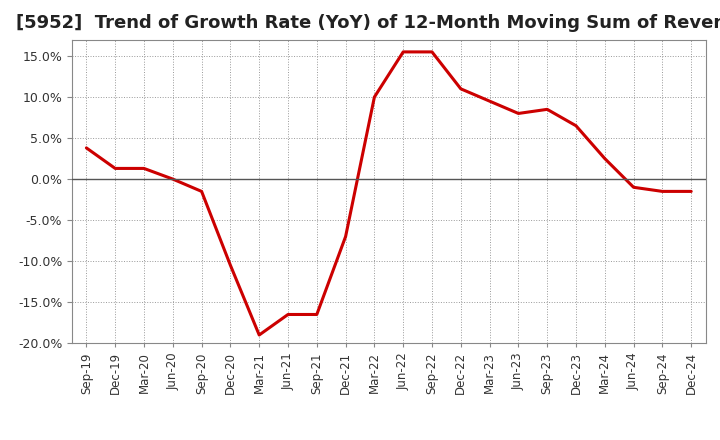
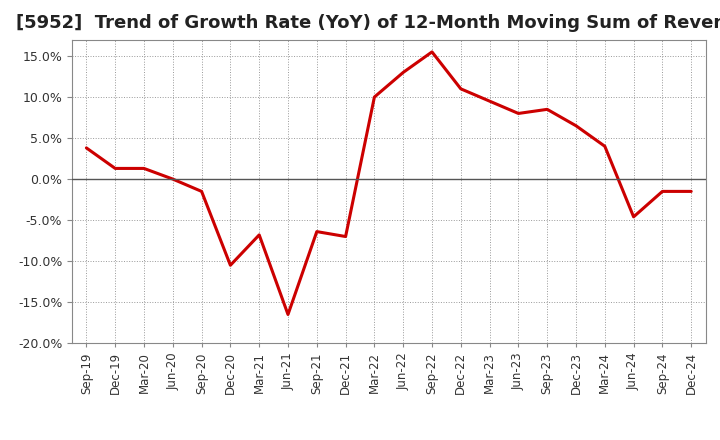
Mar-21: -19.0% -> -6.8%
Sep-21: -16.5% -> -6.4%
Jun-22: 15.5% -> 13.0%
Mar-24: 2.5% -> 4.0%
Jun-24: -1.0% -> -4.6%
